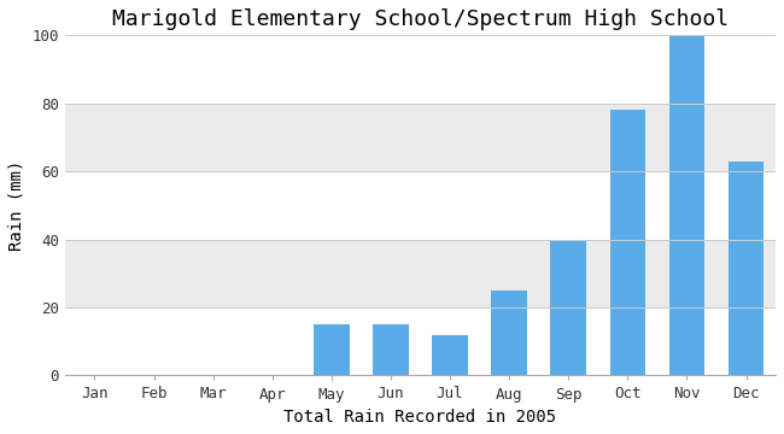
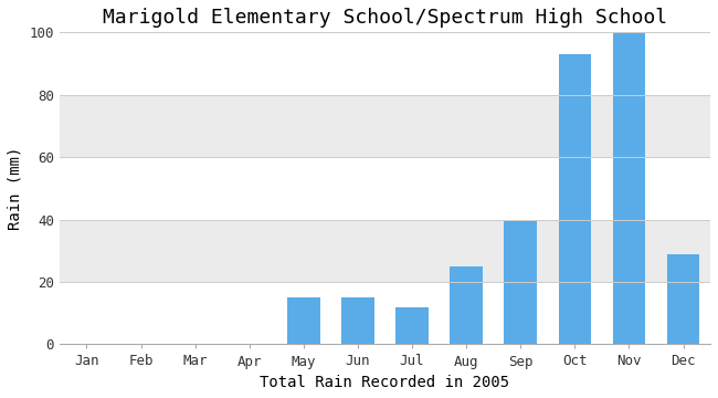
Oct: 78 -> 93
Dec: 63 -> 29
